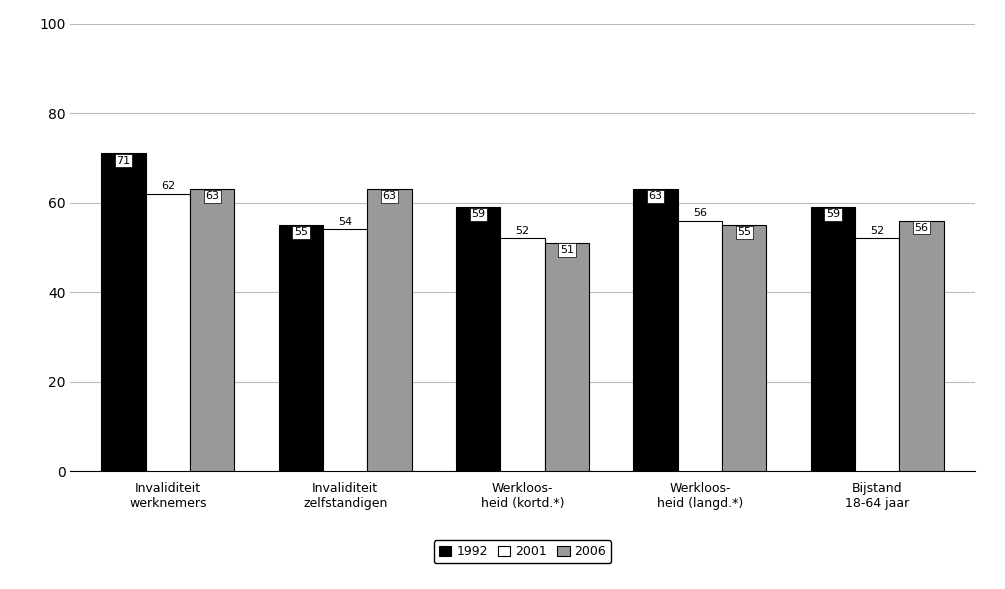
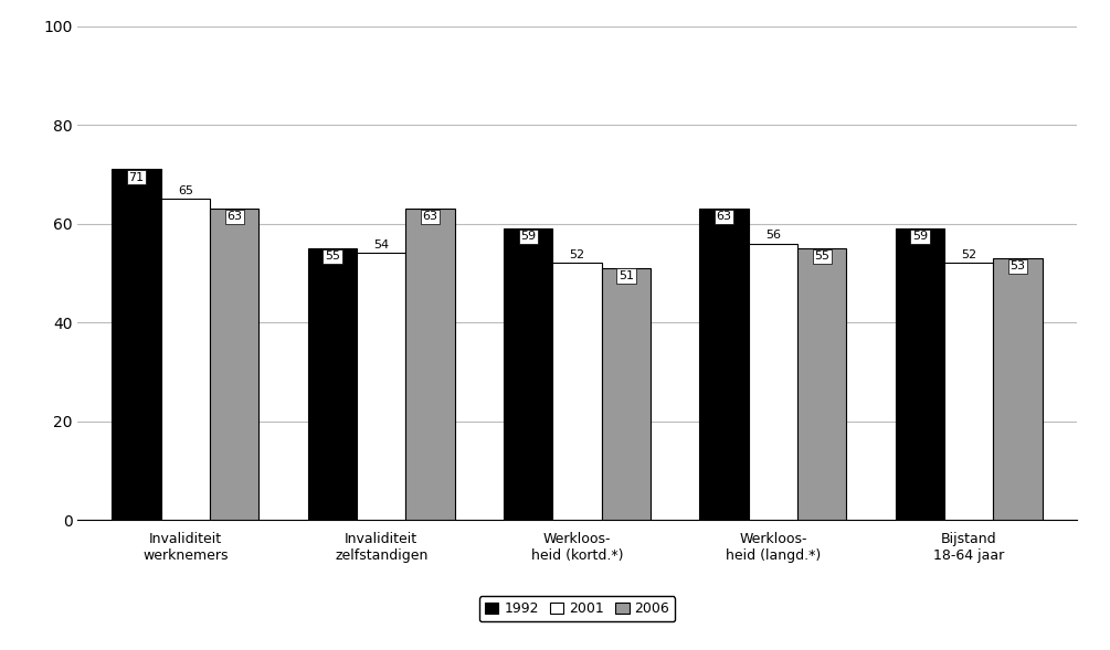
2001/Invaliditeit werknemers: 62 -> 65
2006/Bijstand 18-64 jaar: 56 -> 53
